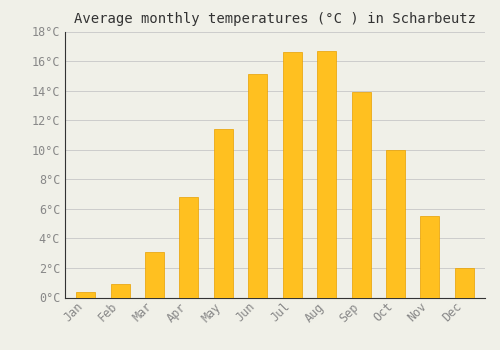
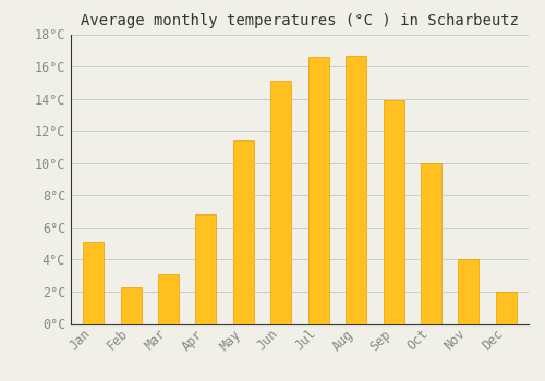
Jan: 0.4°C -> 5.1°C
Feb: 0.9°C -> 2.3°C
Nov: 5.5°C -> 4.0°C
